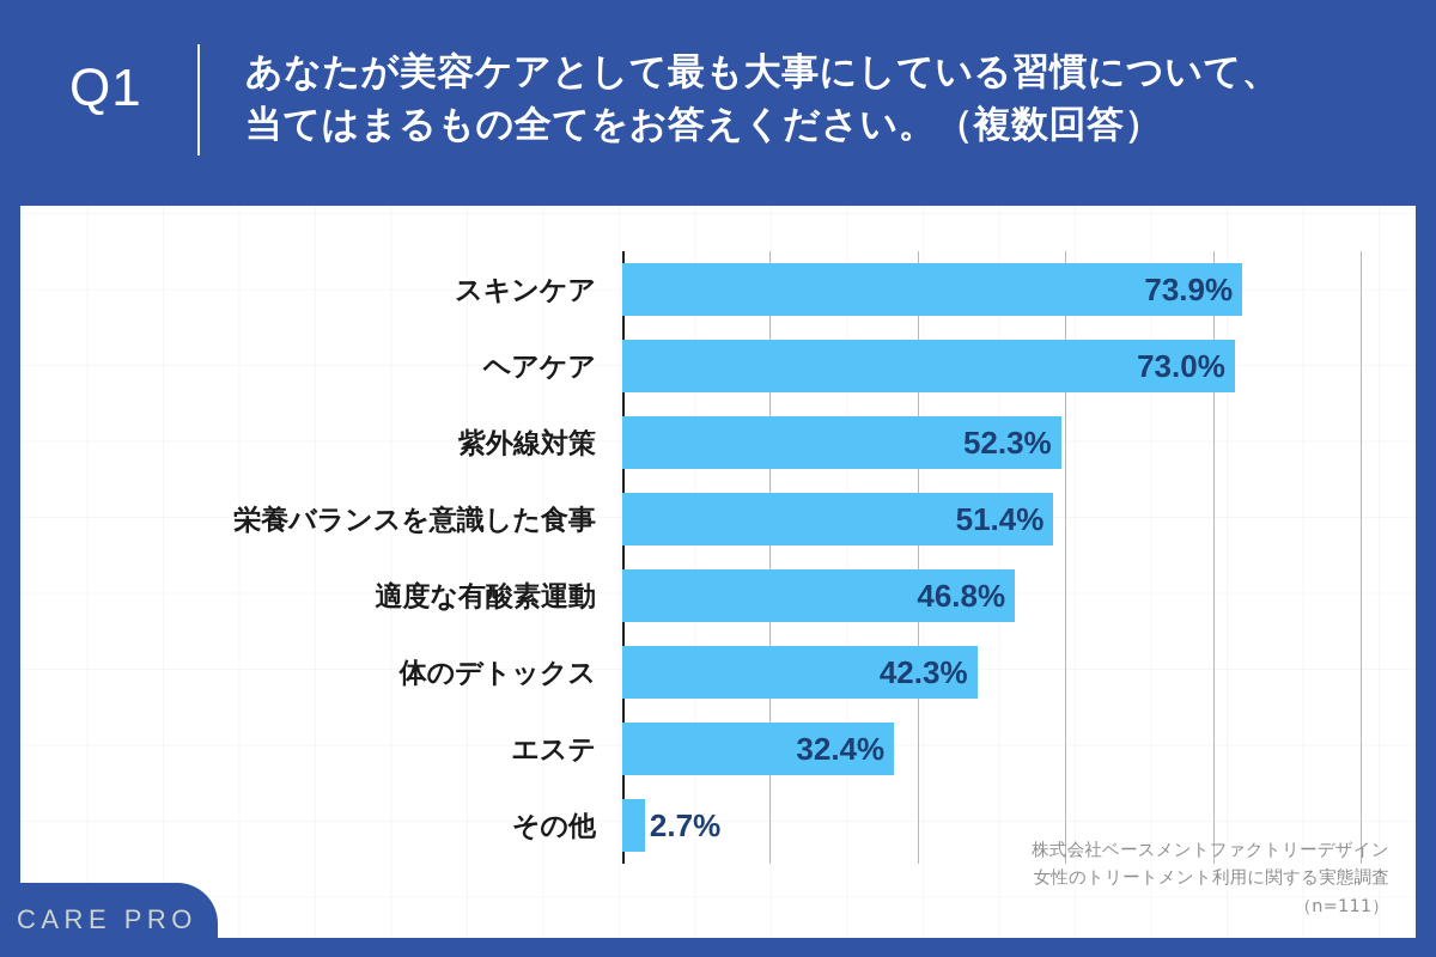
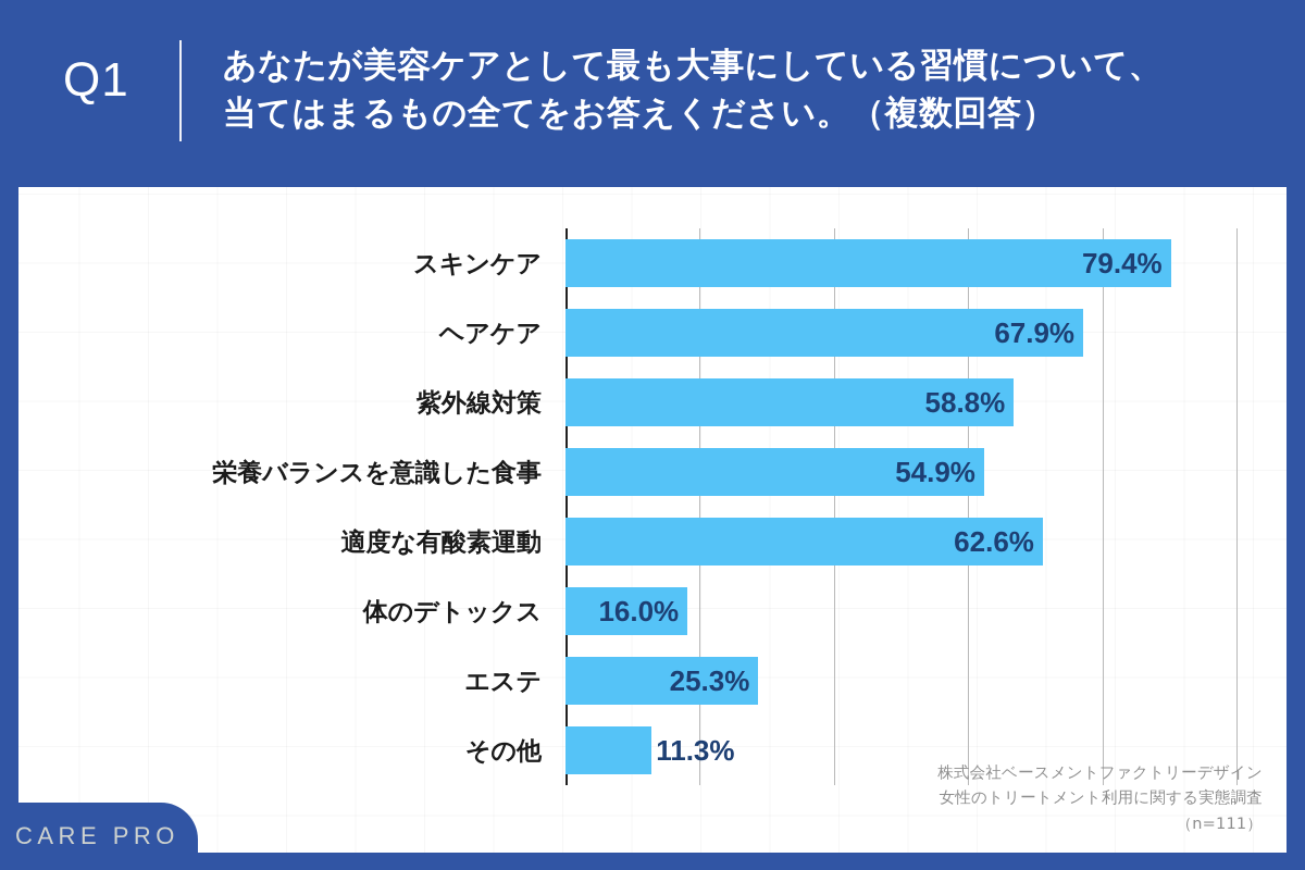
スキンケア: 73.9% -> 79.4%
ヘアケア: 73.0% -> 67.9%
紫外線対策: 52.3% -> 58.8%
栄養バランスを意識した食事: 51.4% -> 54.9%
適度な有酸素運動: 46.8% -> 62.6%
体のデトックス: 42.3% -> 16.0%
エステ: 32.4% -> 25.3%
その他: 2.7% -> 11.3%
